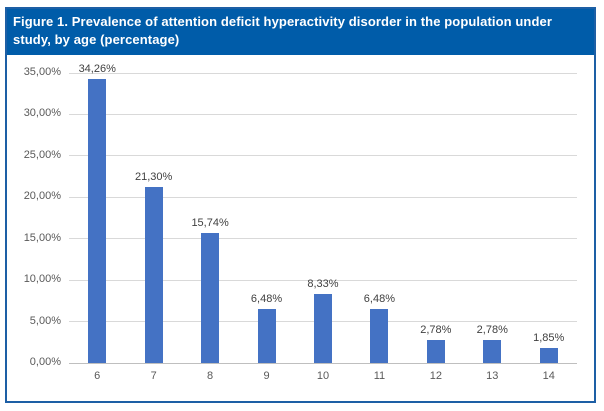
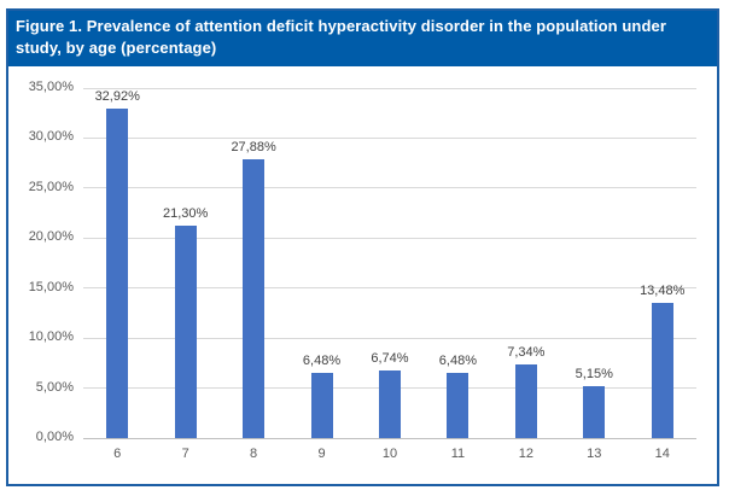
6: 34,26% -> 32,92%
8: 15,74% -> 27,88%
10: 8,33% -> 6,74%
12: 2,78% -> 7,34%
13: 2,78% -> 5,15%
14: 1,85% -> 13,48%
